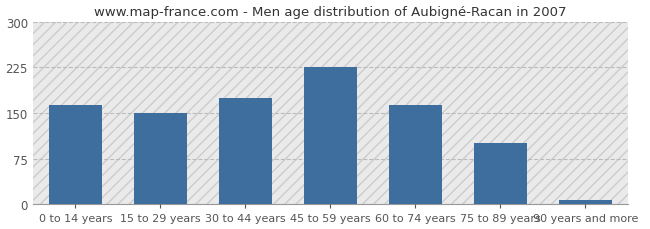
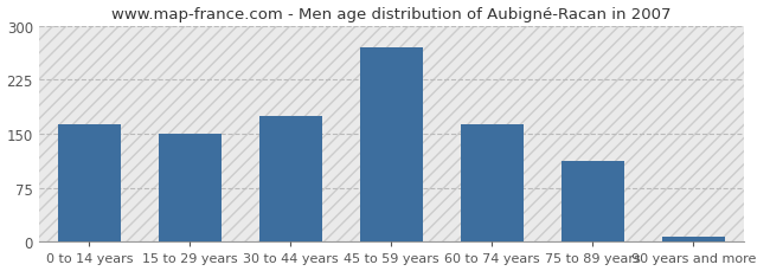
45 to 59 years: 225 -> 270
75 to 89 years: 100 -> 112
